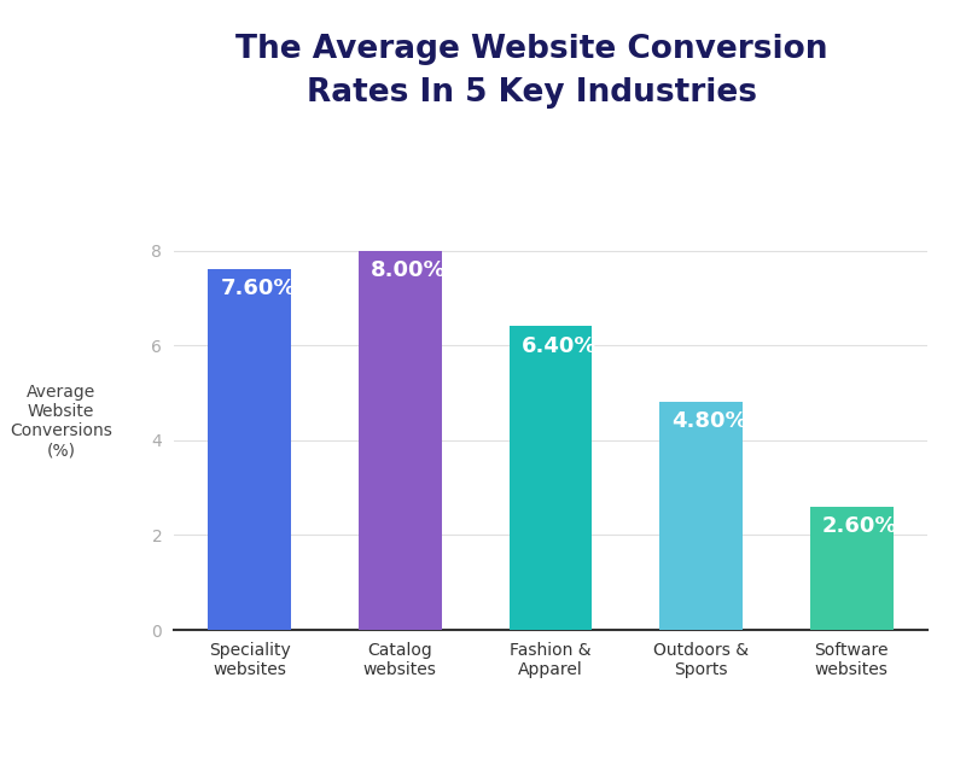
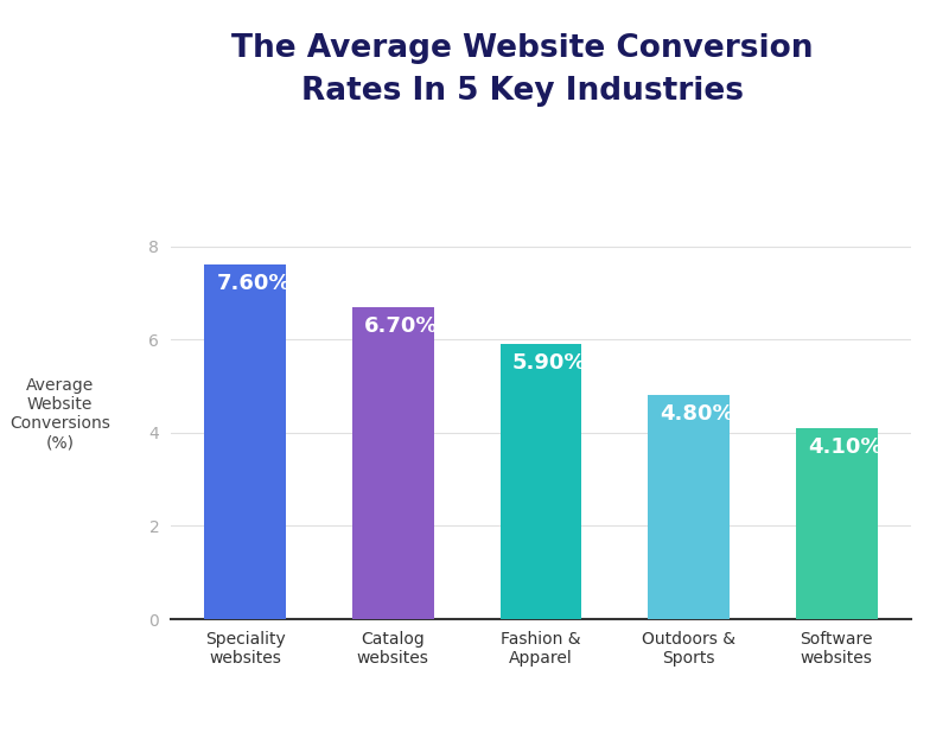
Catalog websites: 8.00% -> 6.70%
Fashion & Apparel: 6.40% -> 5.90%
Software websites: 2.60% -> 4.10%
